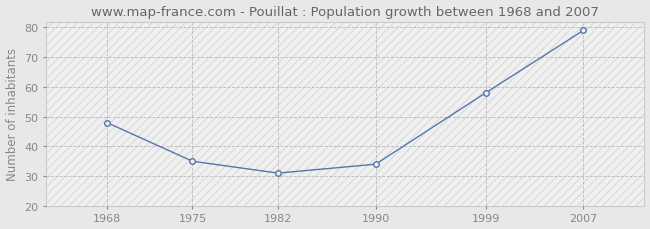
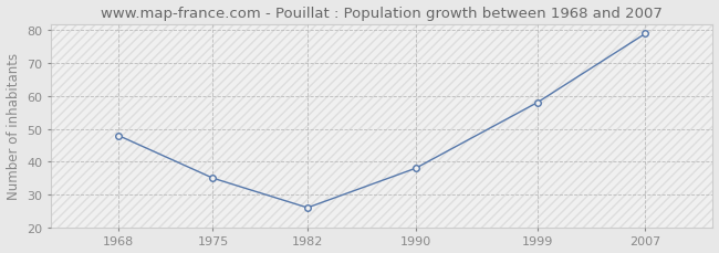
1982: 31 -> 26
1990: 34 -> 38
